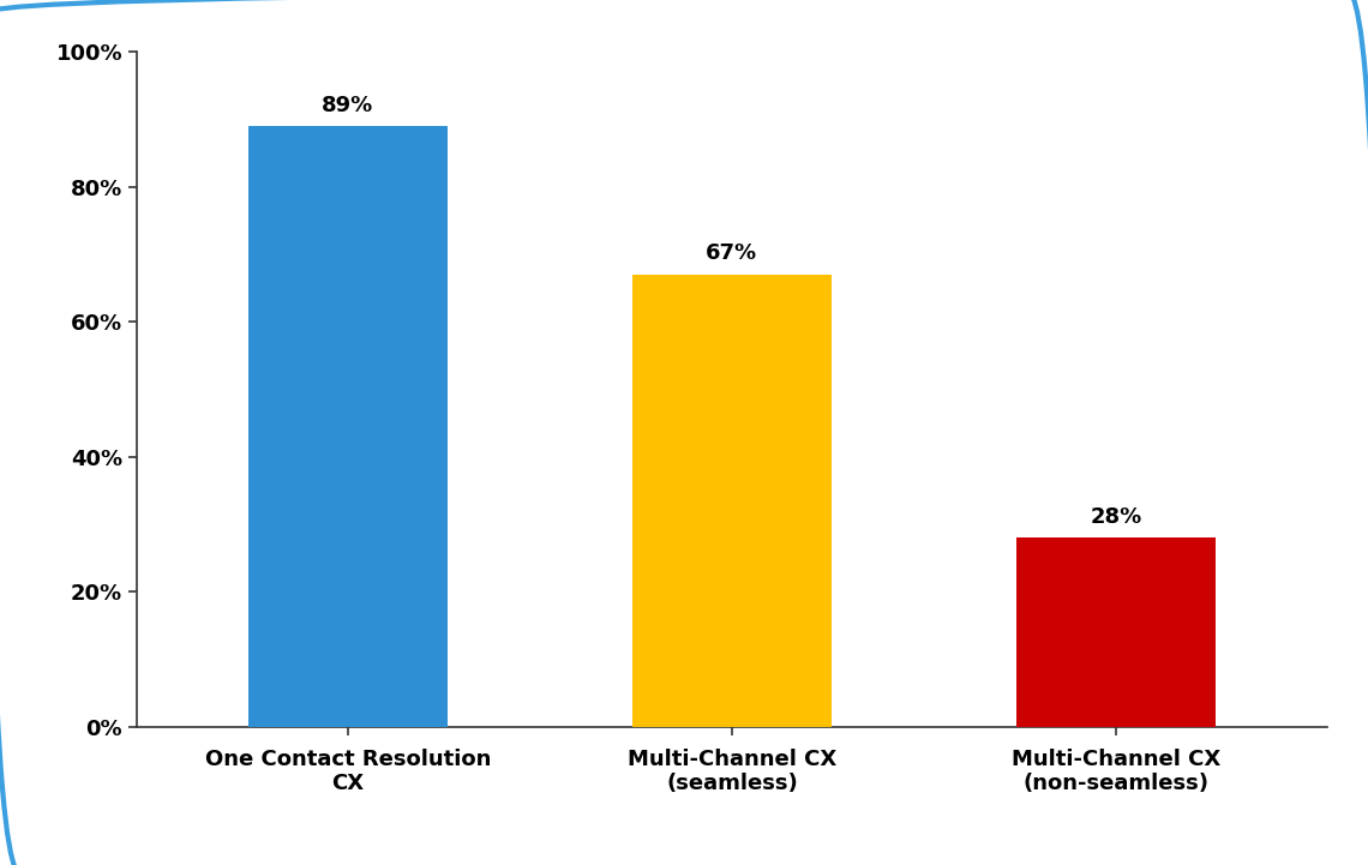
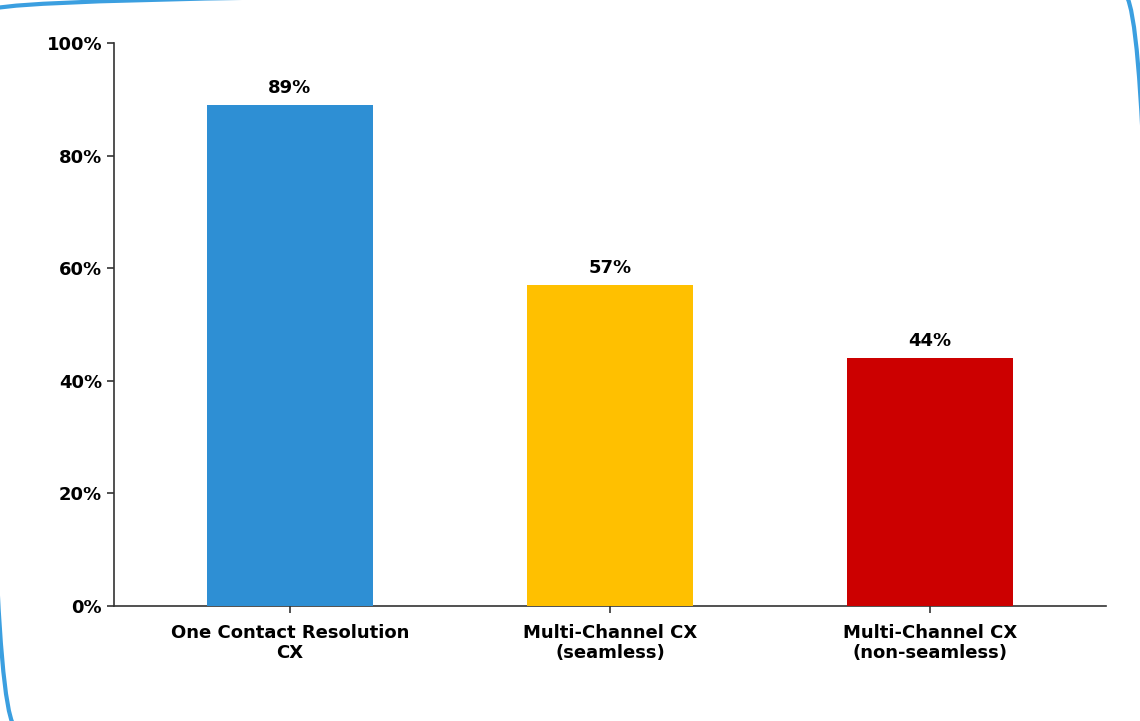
Multi-Channel CX (seamless): 67% -> 57%
Multi-Channel CX (non-seamless): 28% -> 44%
